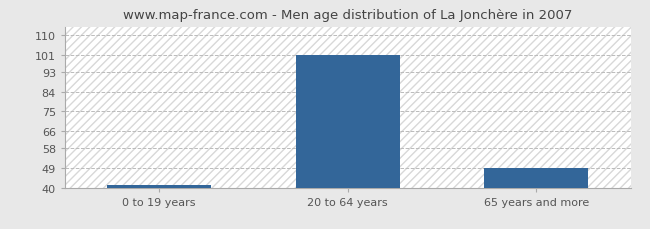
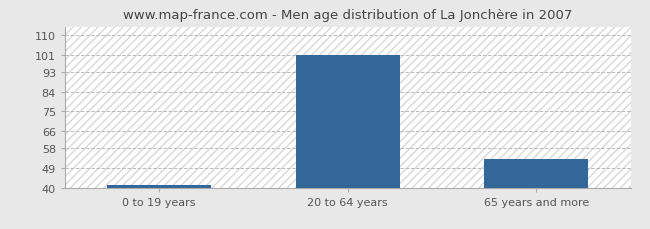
65 years and more: 49 -> 53
